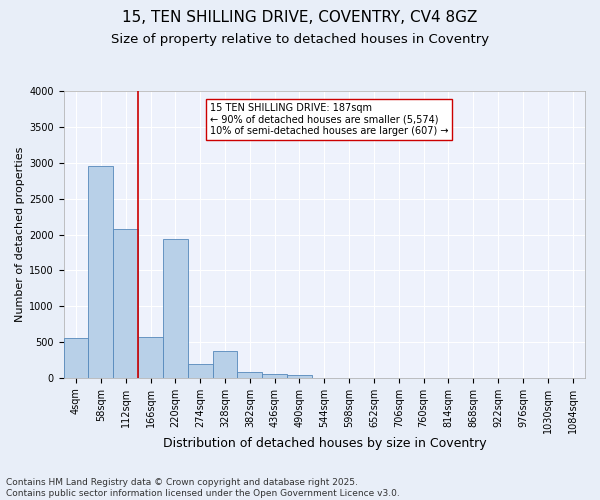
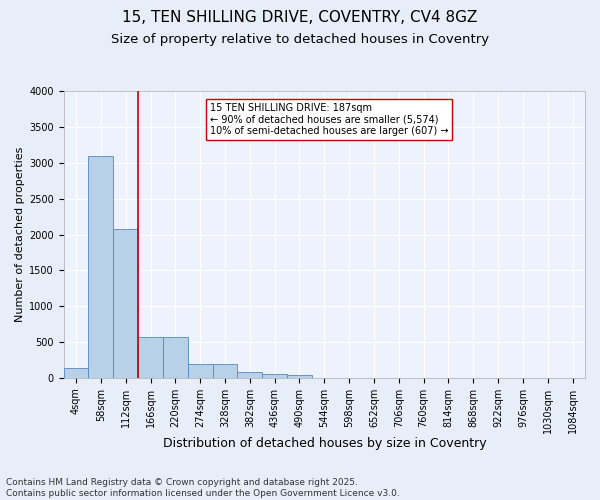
4sqm: 560 -> 140
58sqm: 2960 -> 3100
220sqm: 1940 -> 580
328sqm: 380 -> 200
